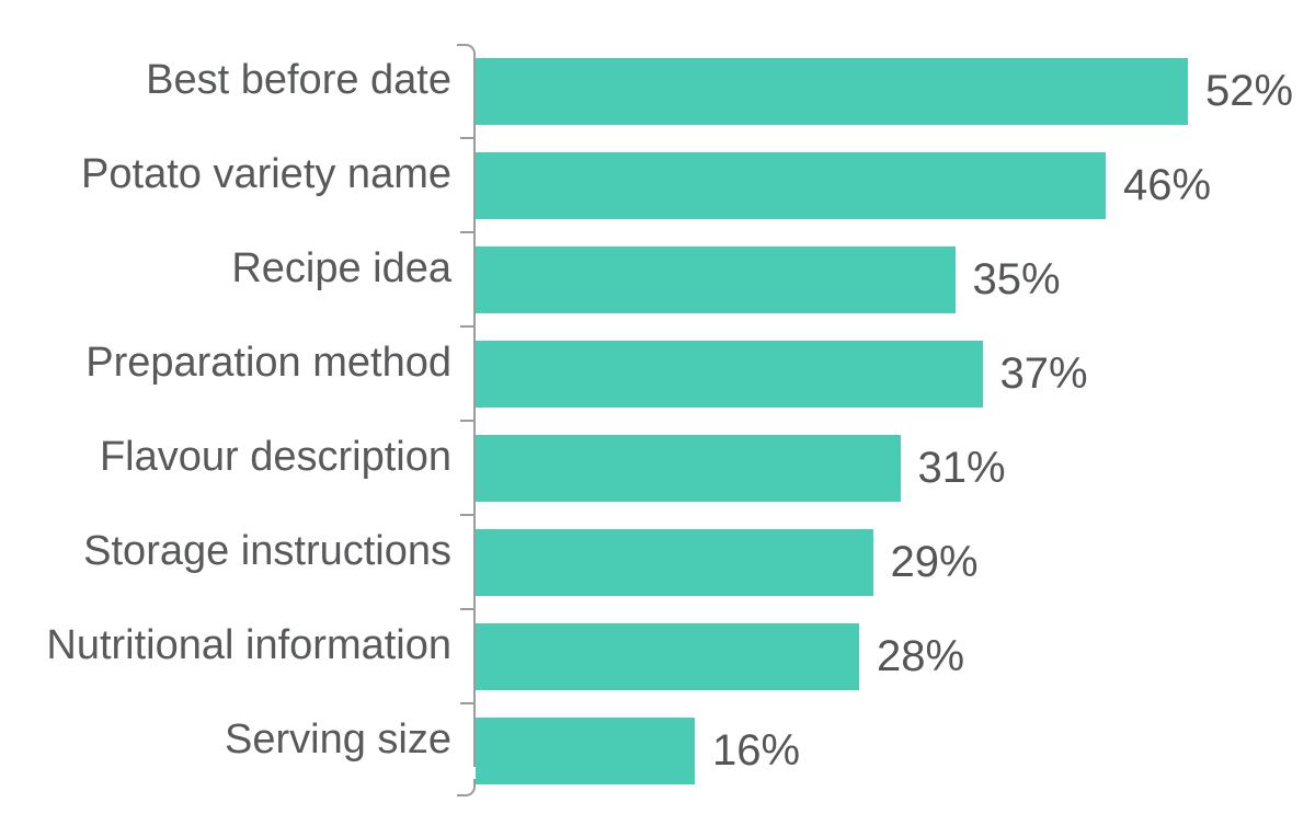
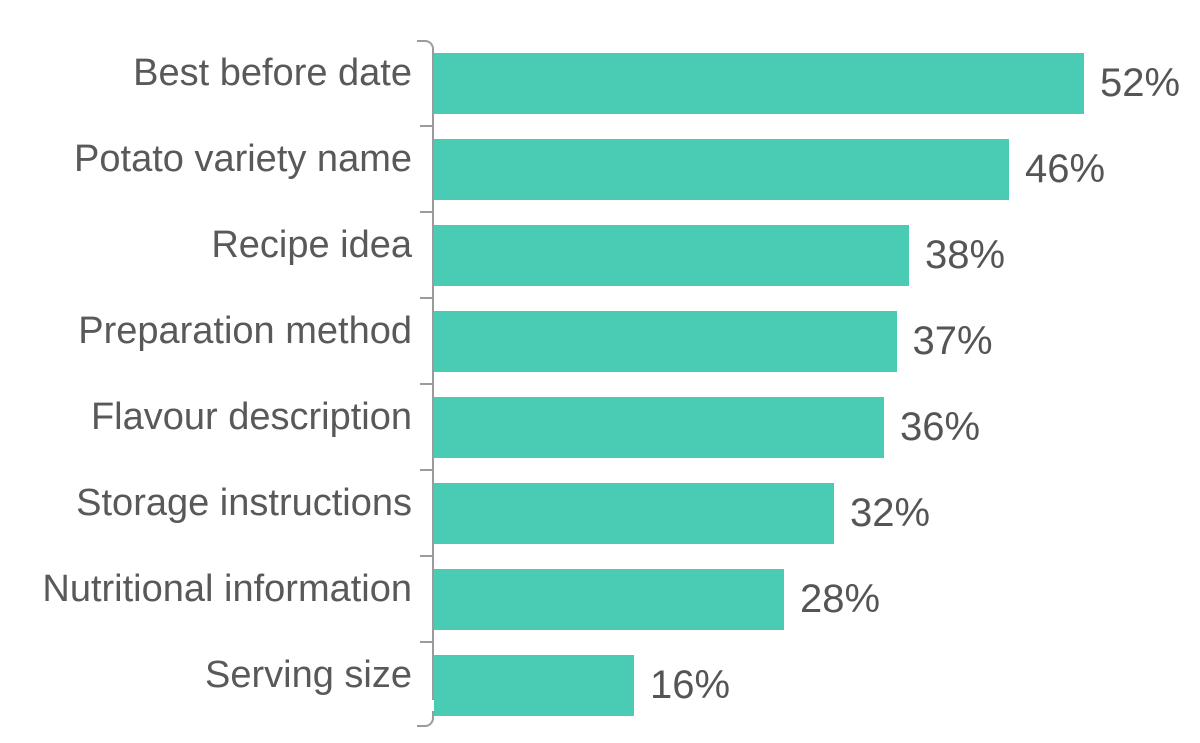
Recipe idea: 35% -> 38%
Flavour description: 31% -> 36%
Storage instructions: 29% -> 32%
